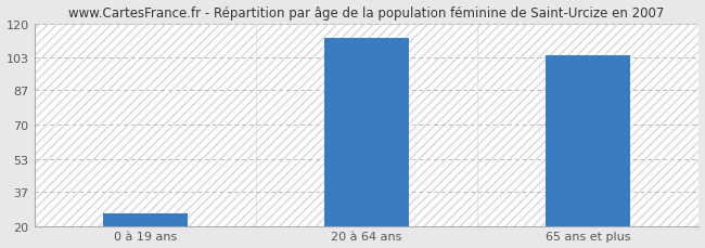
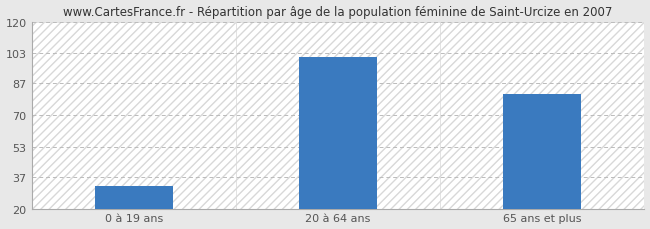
0 à 19 ans: 26 -> 32
20 à 64 ans: 113 -> 101
65 ans et plus: 104 -> 81
